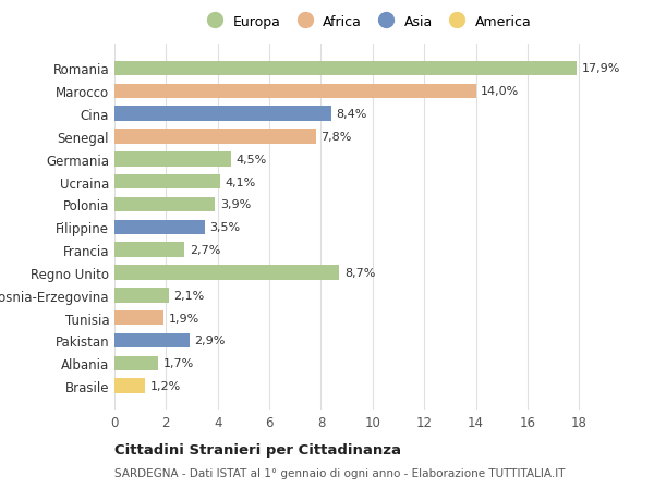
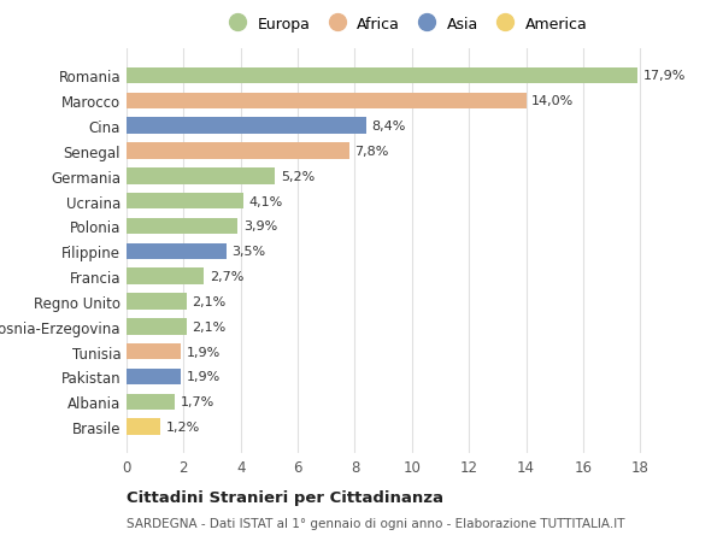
Germania: 4,5% -> 5,2%
Regno Unito: 8,7% -> 2,1%
Pakistan: 2,9% -> 1,9%
